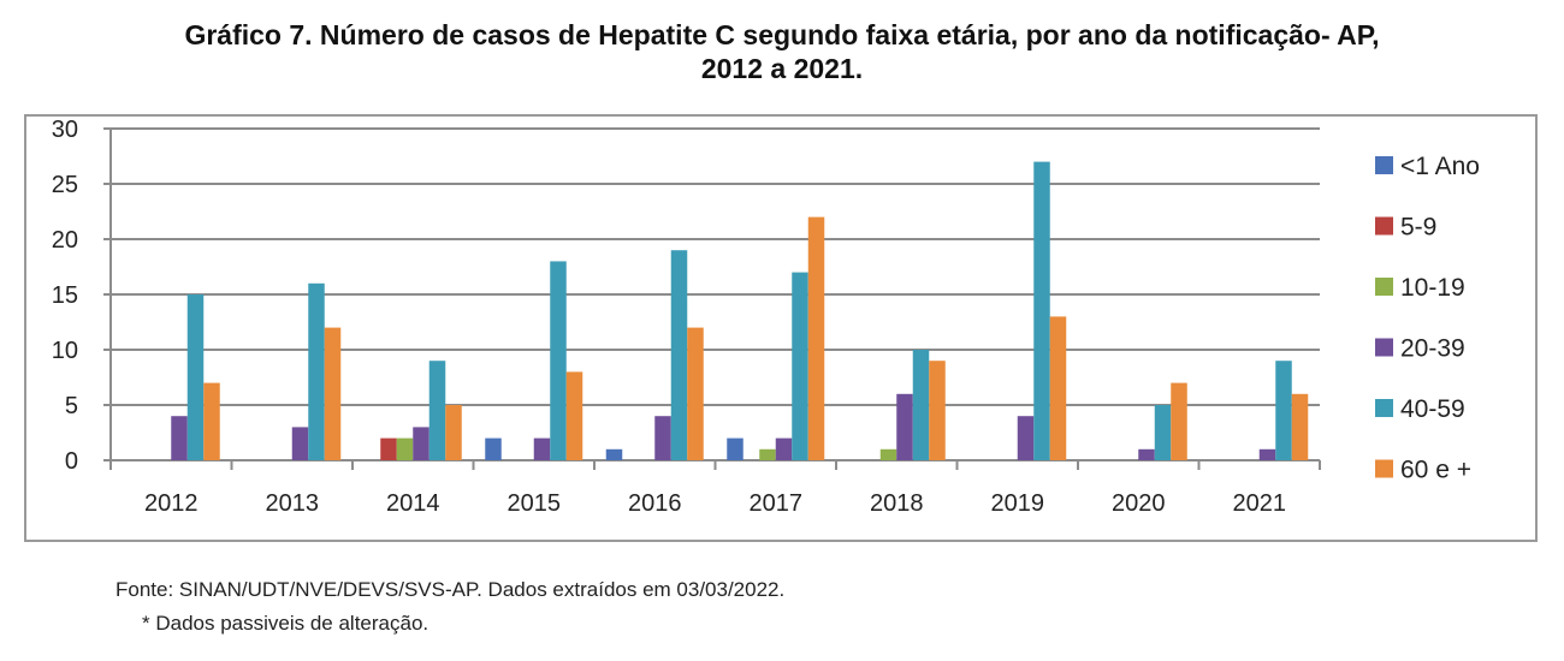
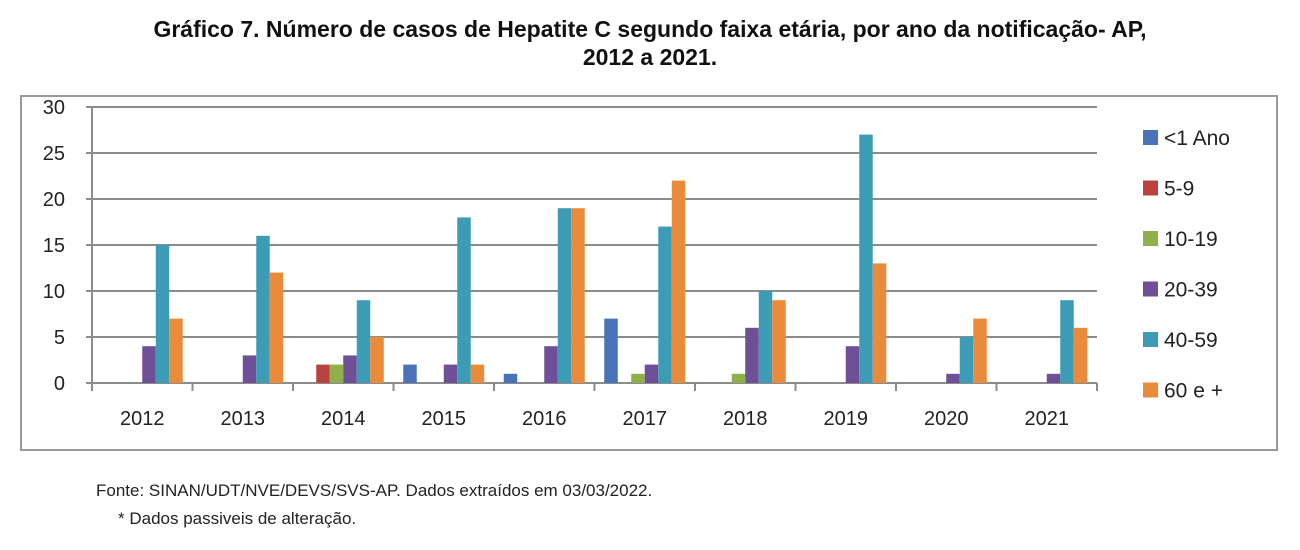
60 e +/2015: 8 -> 2
60 e +/2016: 12 -> 19
<1 Ano/2017: 2 -> 7
